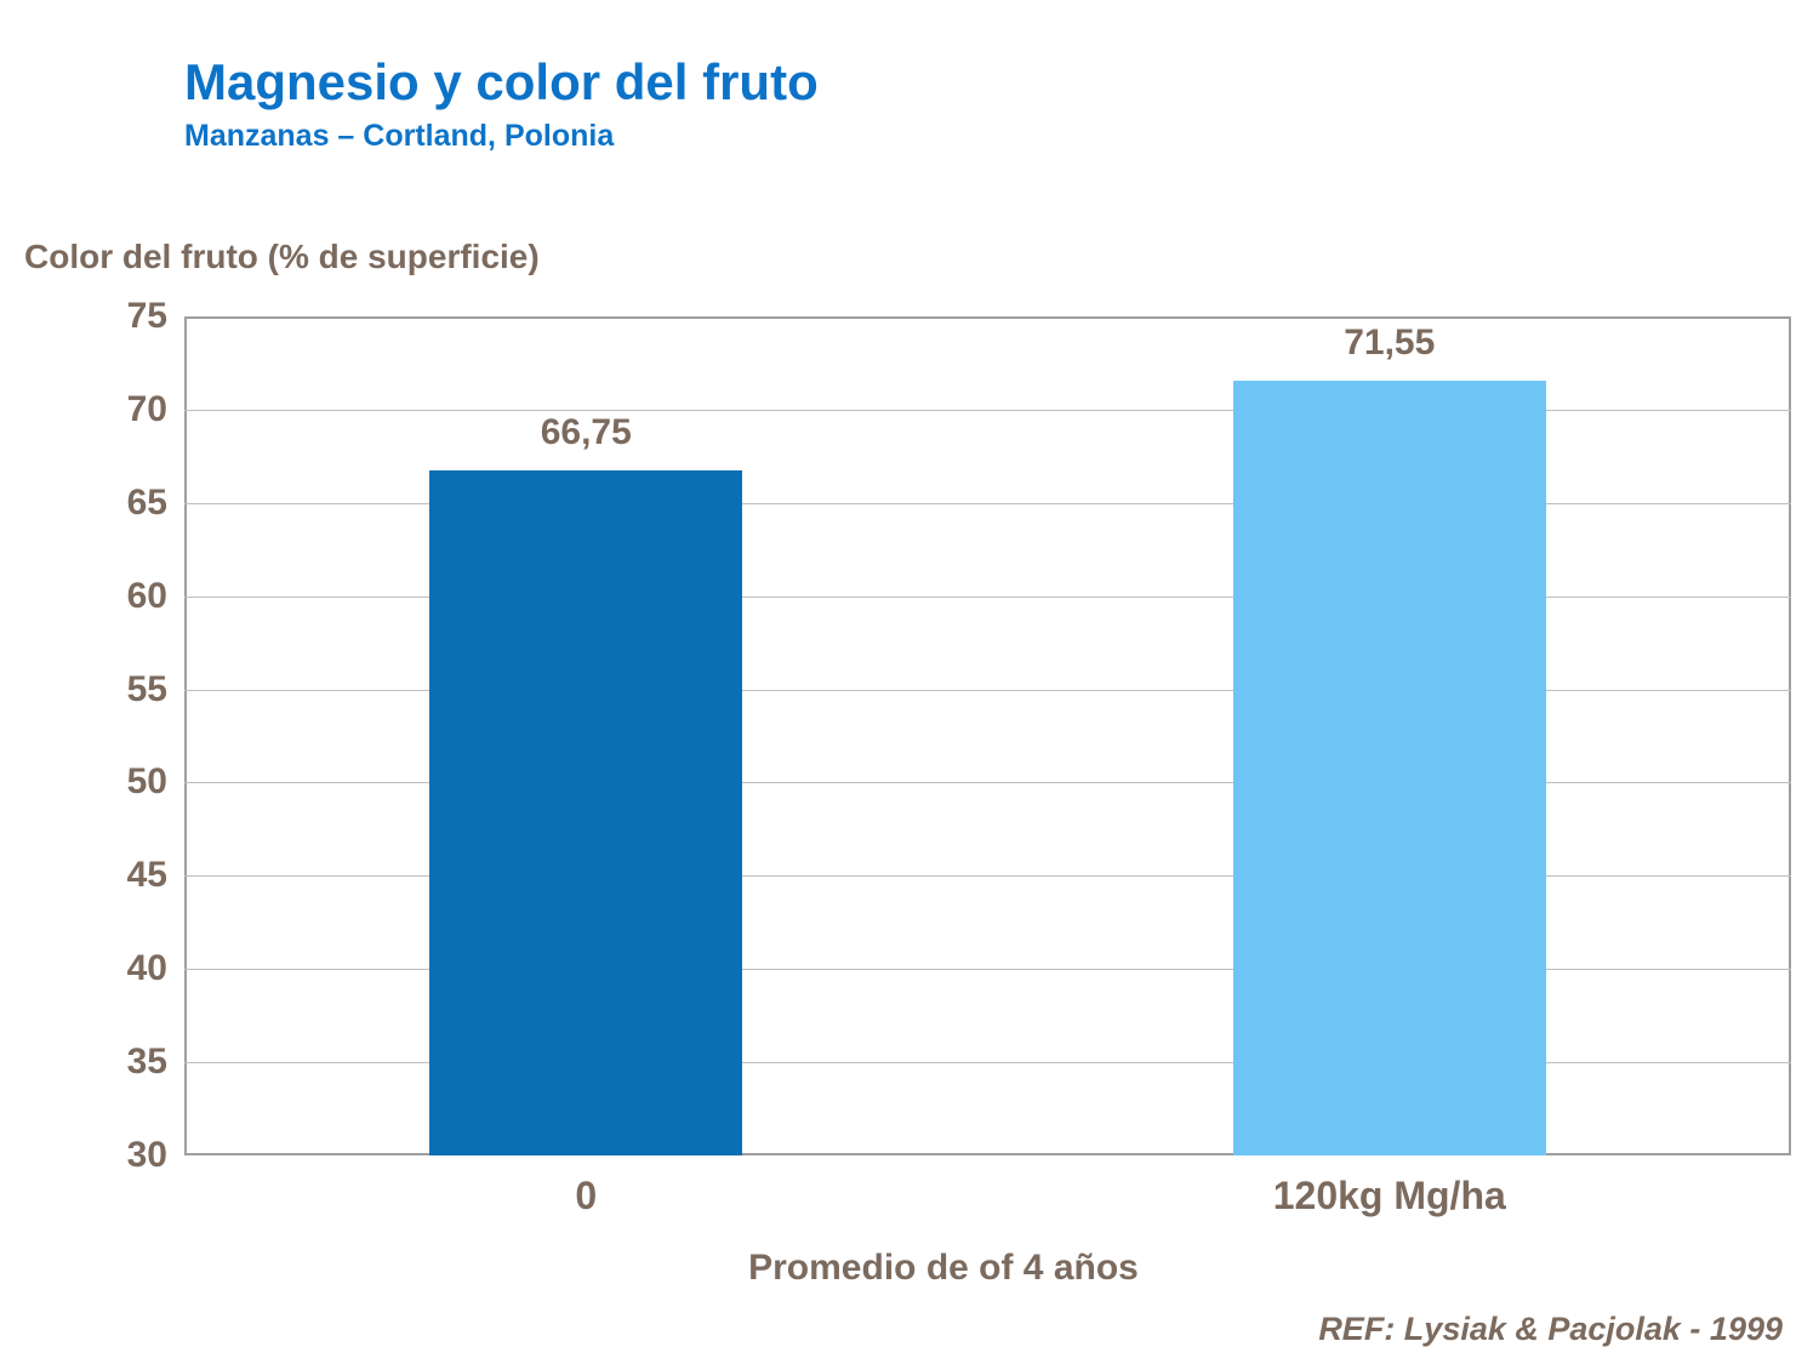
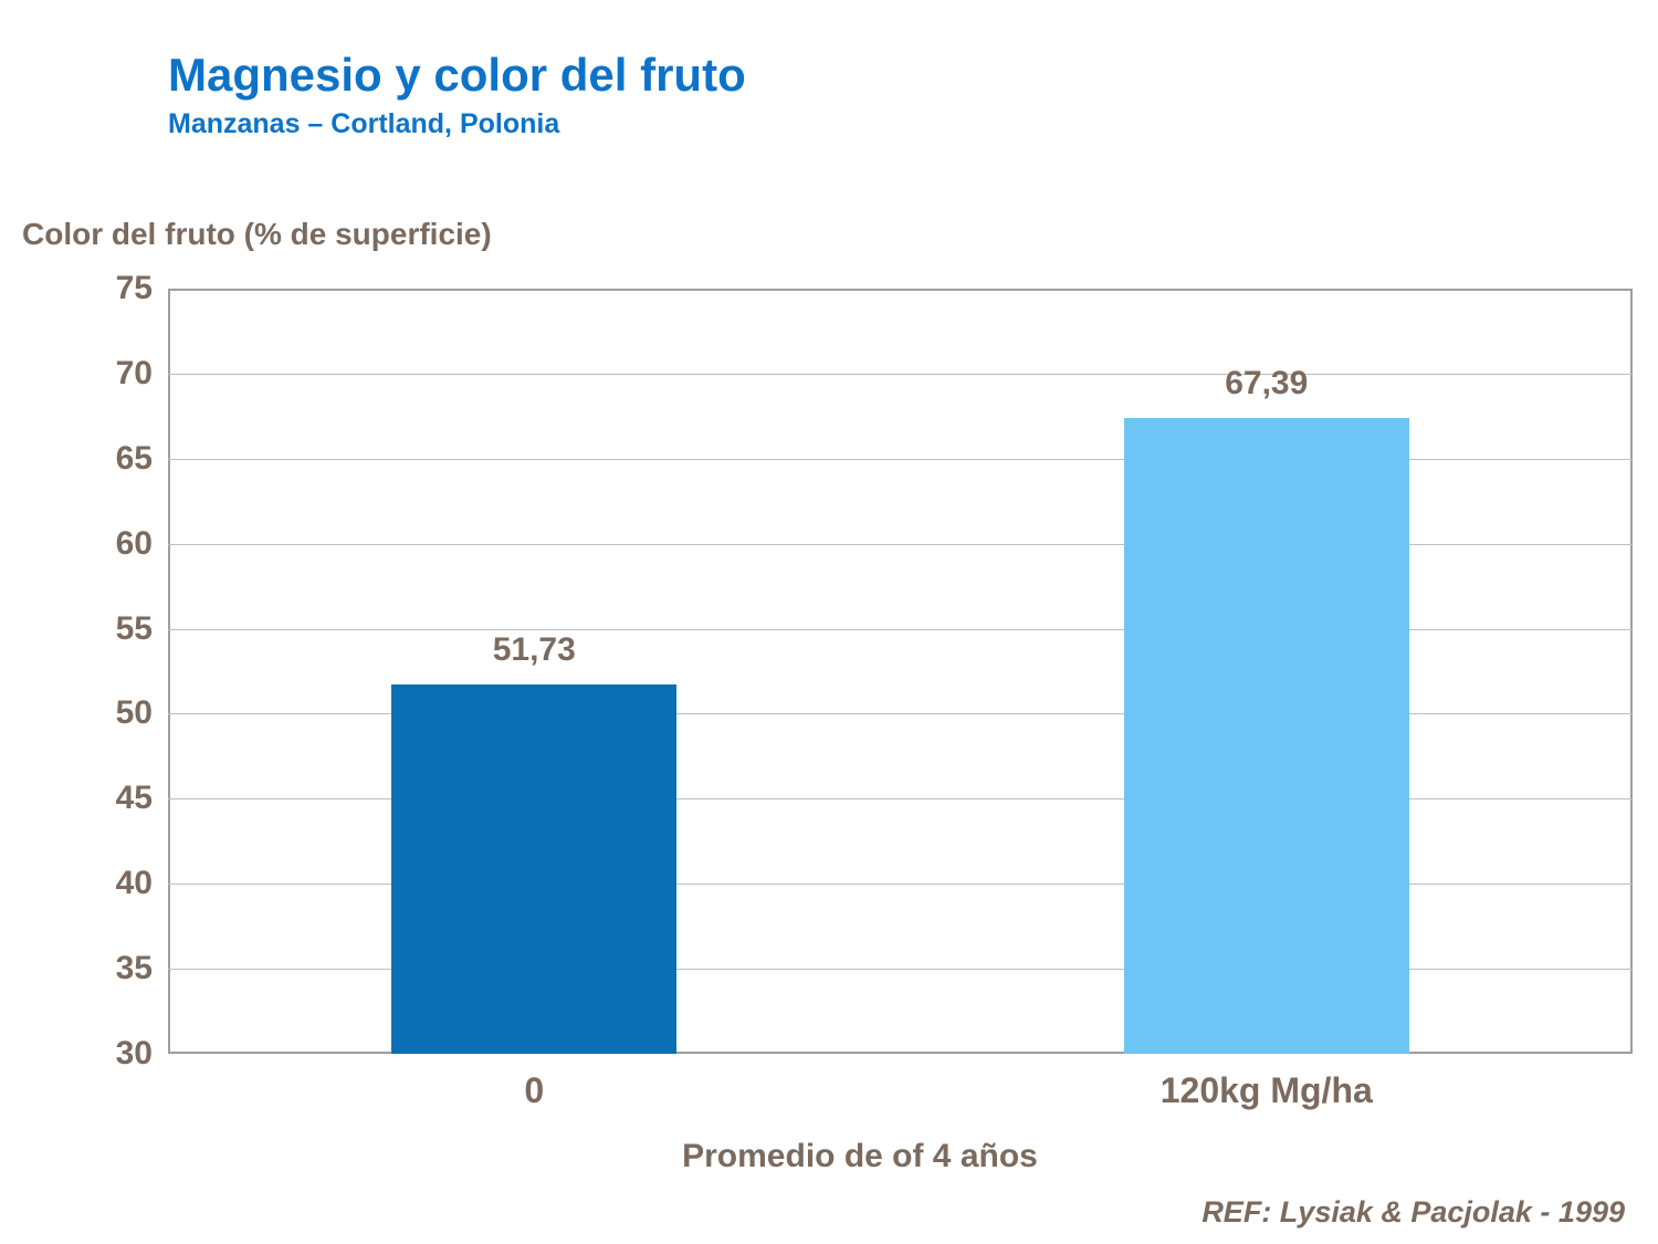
0: 66,75 -> 51,73
120kg Mg/ha: 71,55 -> 67,39
